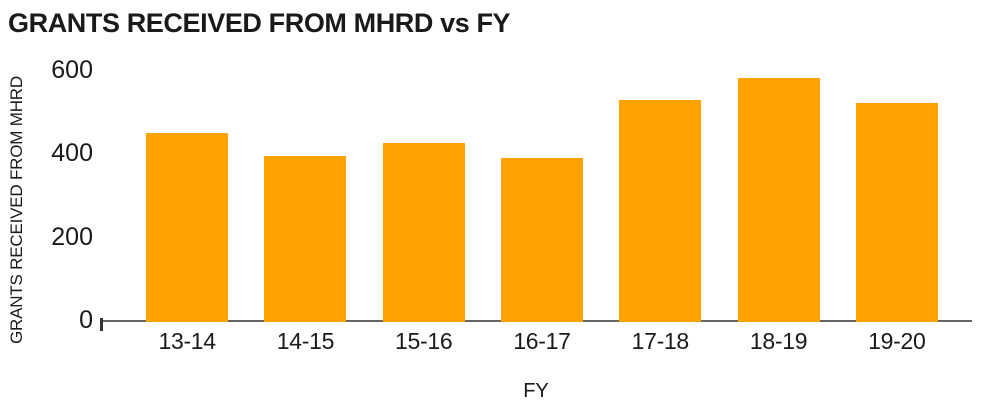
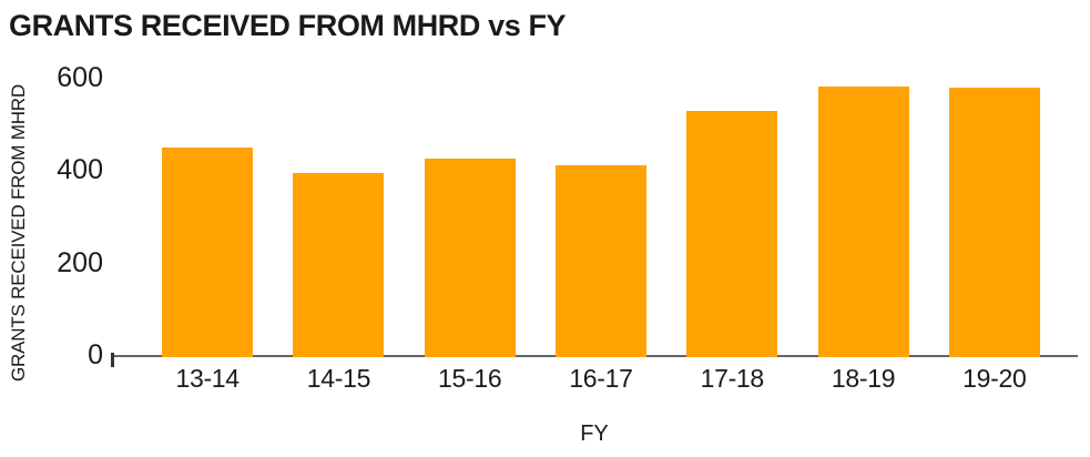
16-17: 390 -> 410
19-20: 520 -> 580
